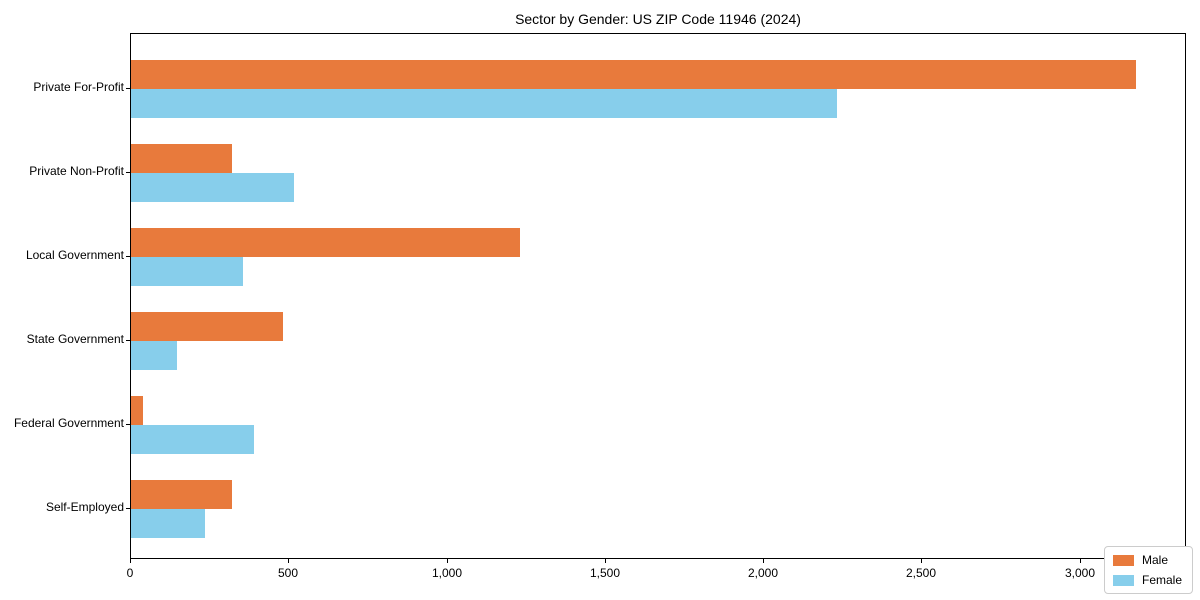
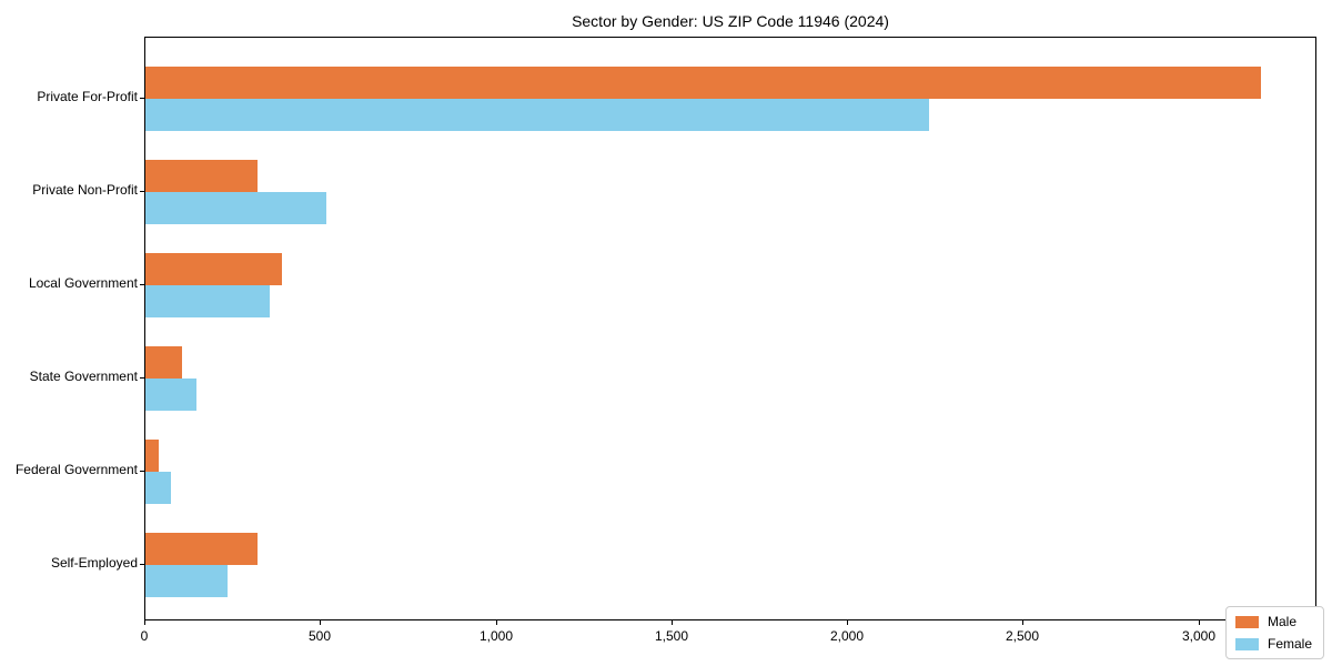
Male/Local Government: 1230 -> 390
Male/State Government: 480 -> 100
Female/Federal Government: 390 -> 70
